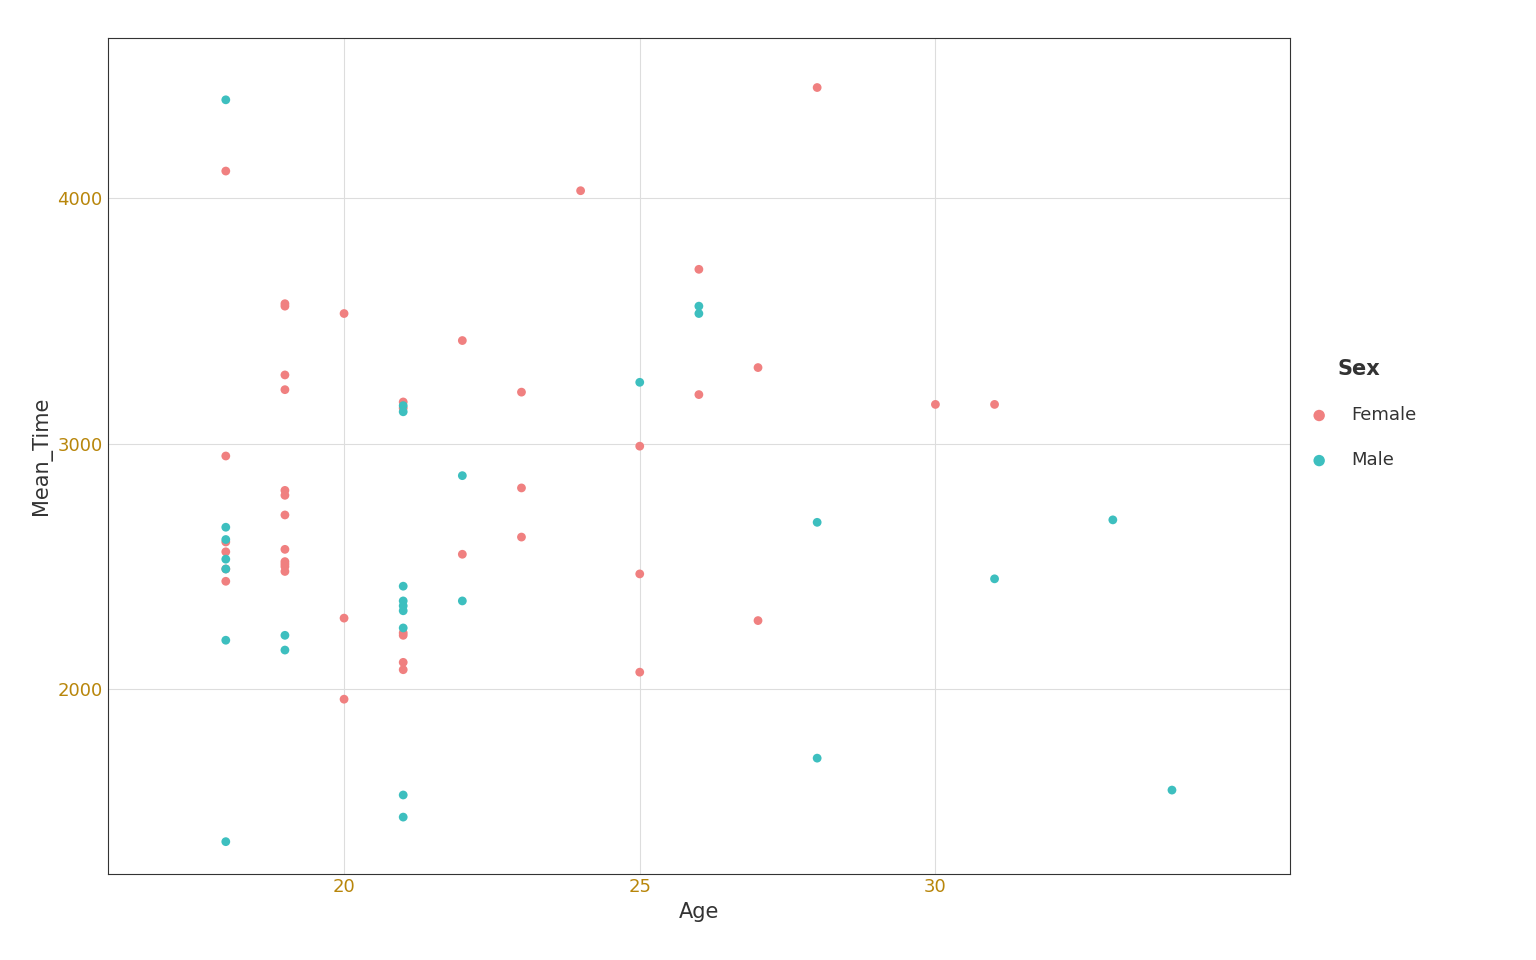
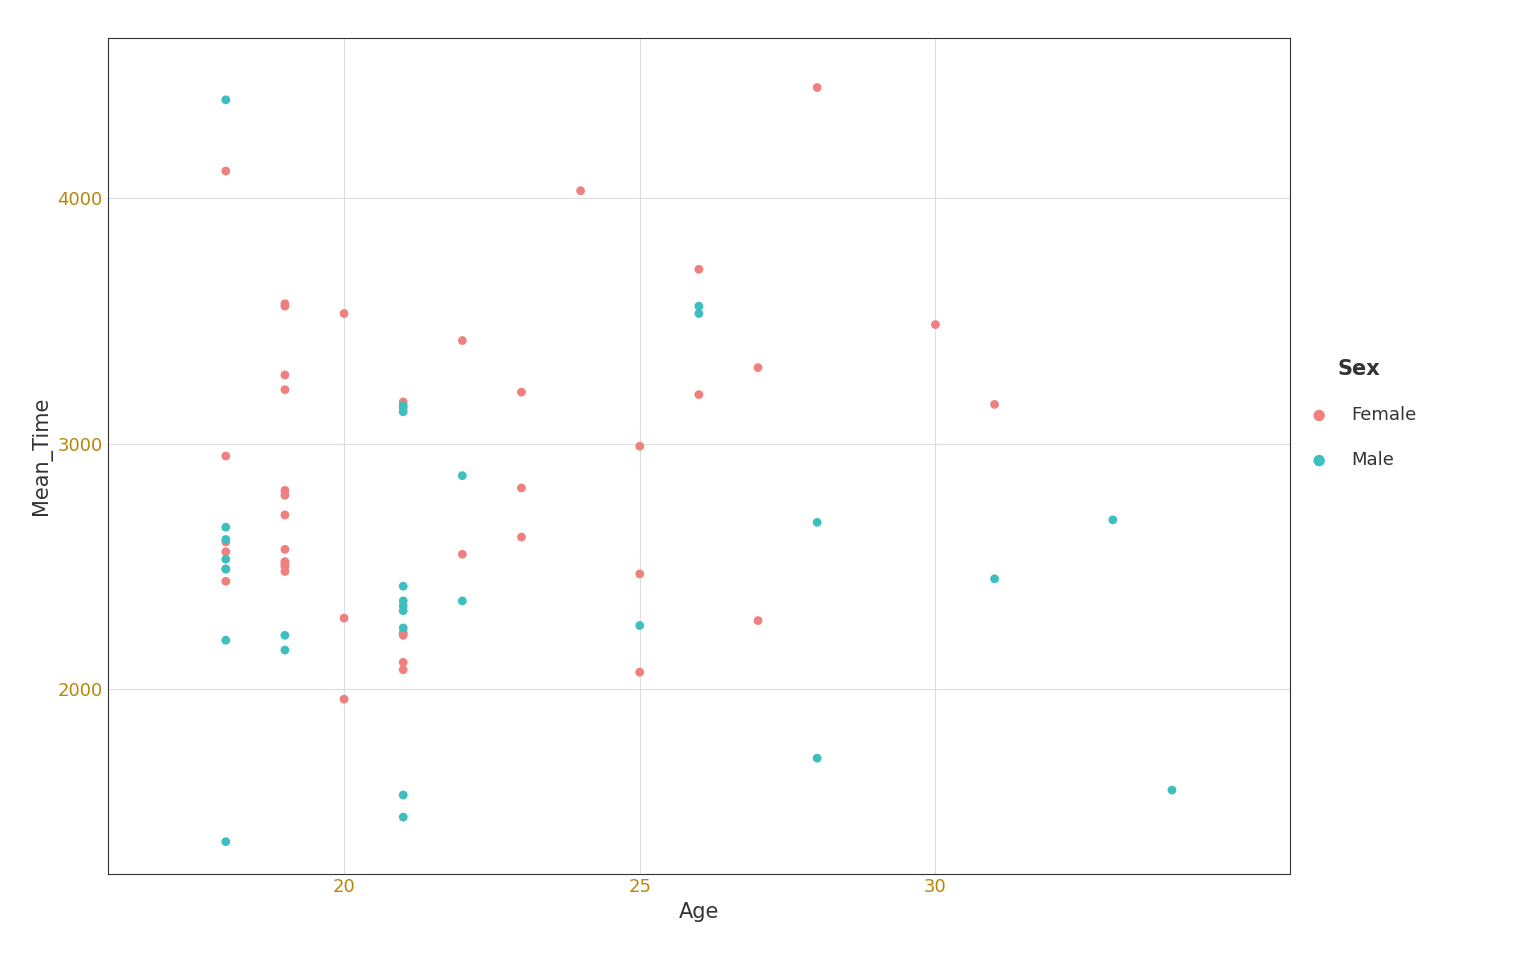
Male/25: 3250 -> 2260
Female/30: 3160 -> 3485
